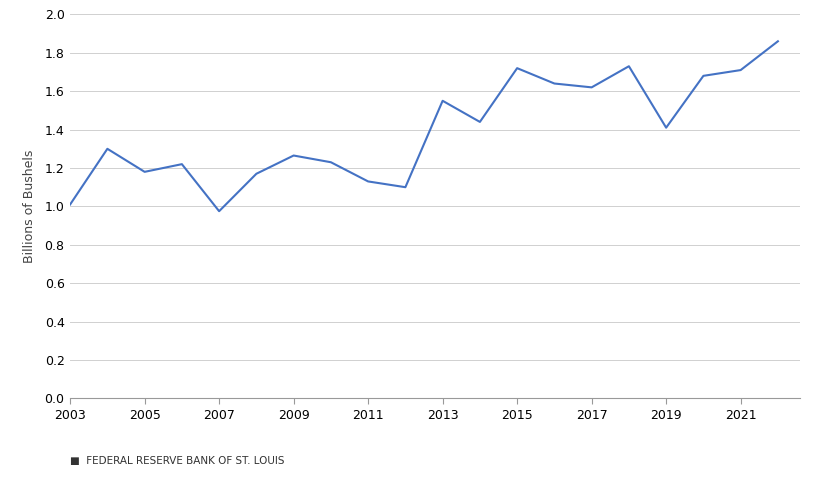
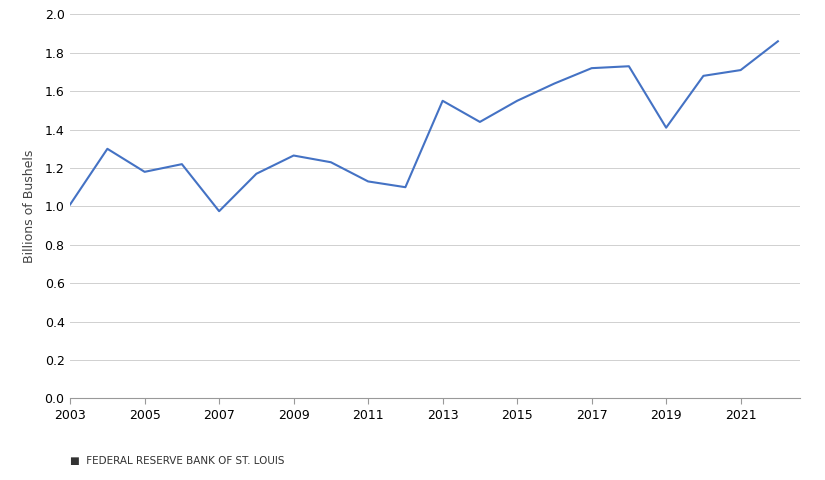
2015: 1.72 -> 1.55
2017: 1.62 -> 1.72
